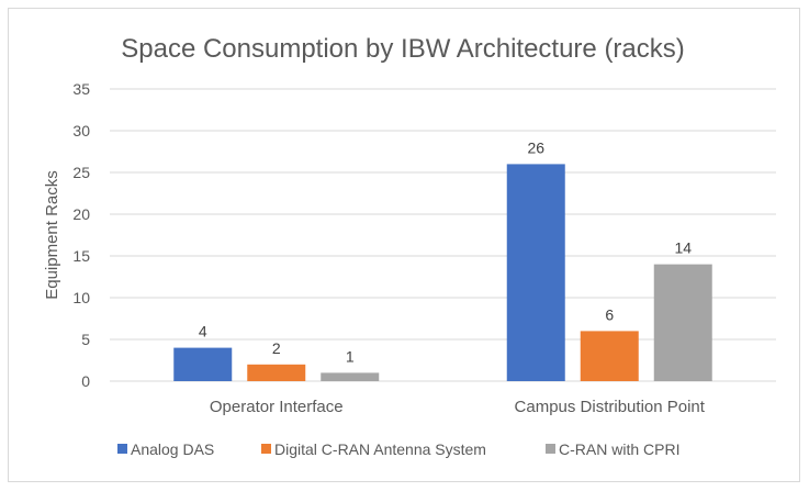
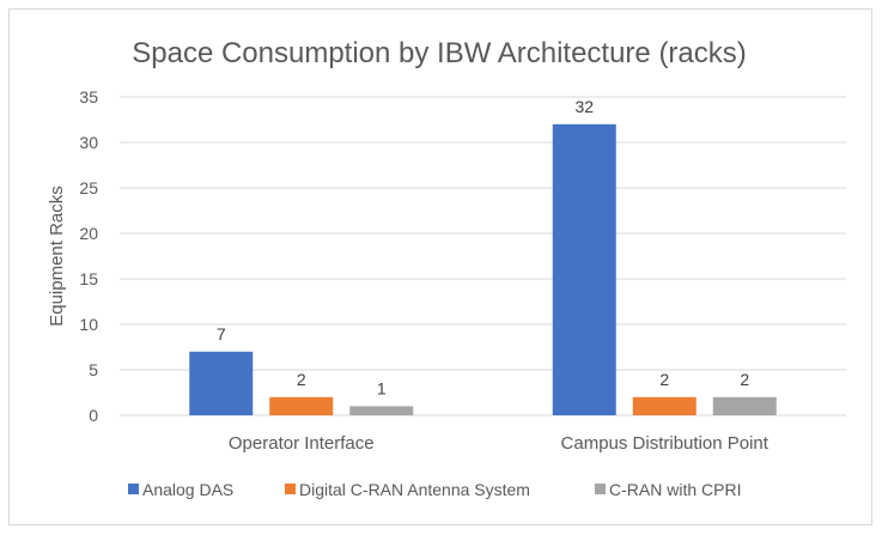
Analog DAS/Operator Interface: 4 -> 7
Analog DAS/Campus Distribution Point: 26 -> 32
Digital C-RAN Antenna System/Campus Distribution Point: 6 -> 2
C-RAN with CPRI/Campus Distribution Point: 14 -> 2
